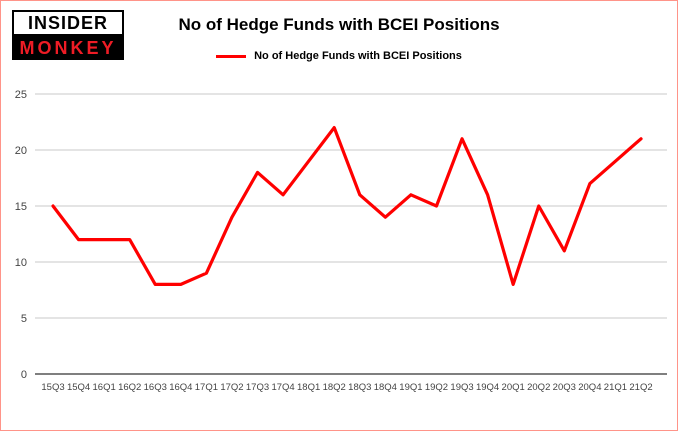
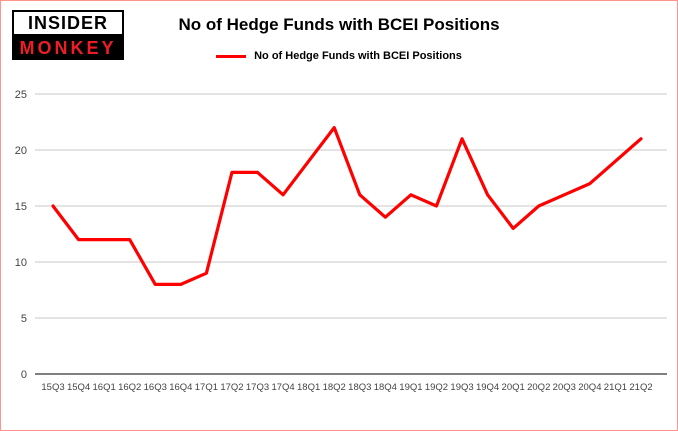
17Q2: 14 -> 18
20Q1: 8 -> 13
20Q3: 11 -> 16
